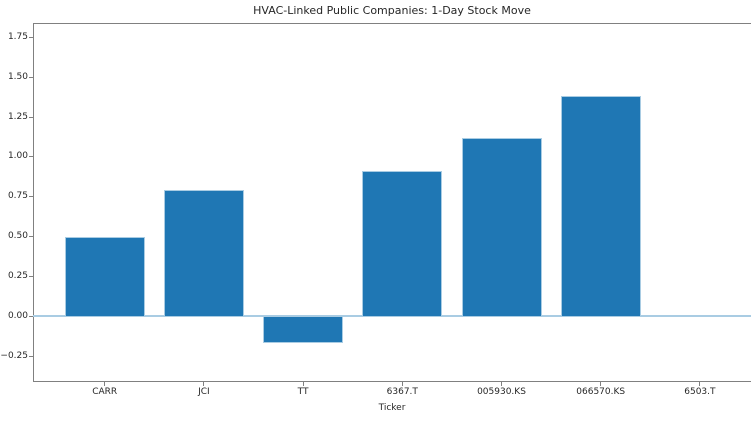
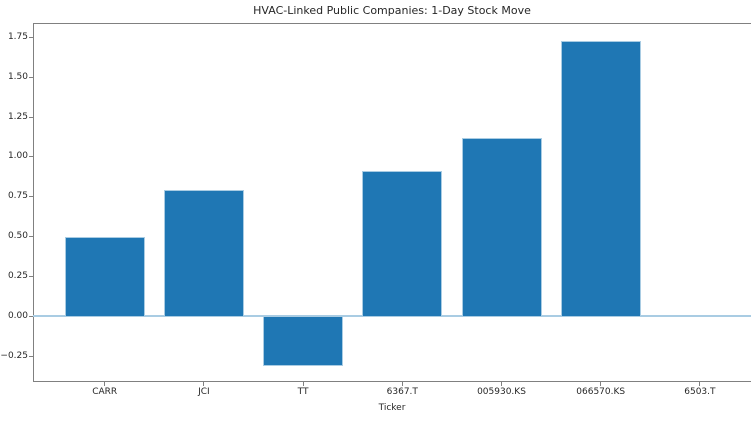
TT: -0.17 -> -0.31
066570.KS: 1.38 -> 1.73
